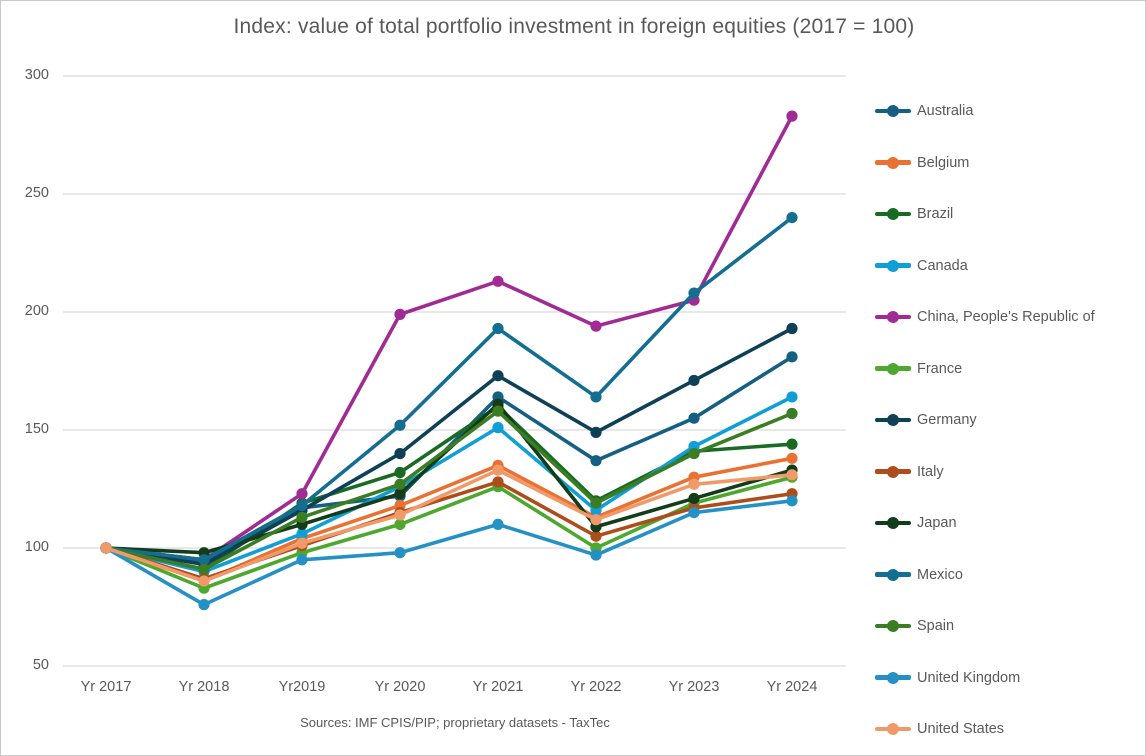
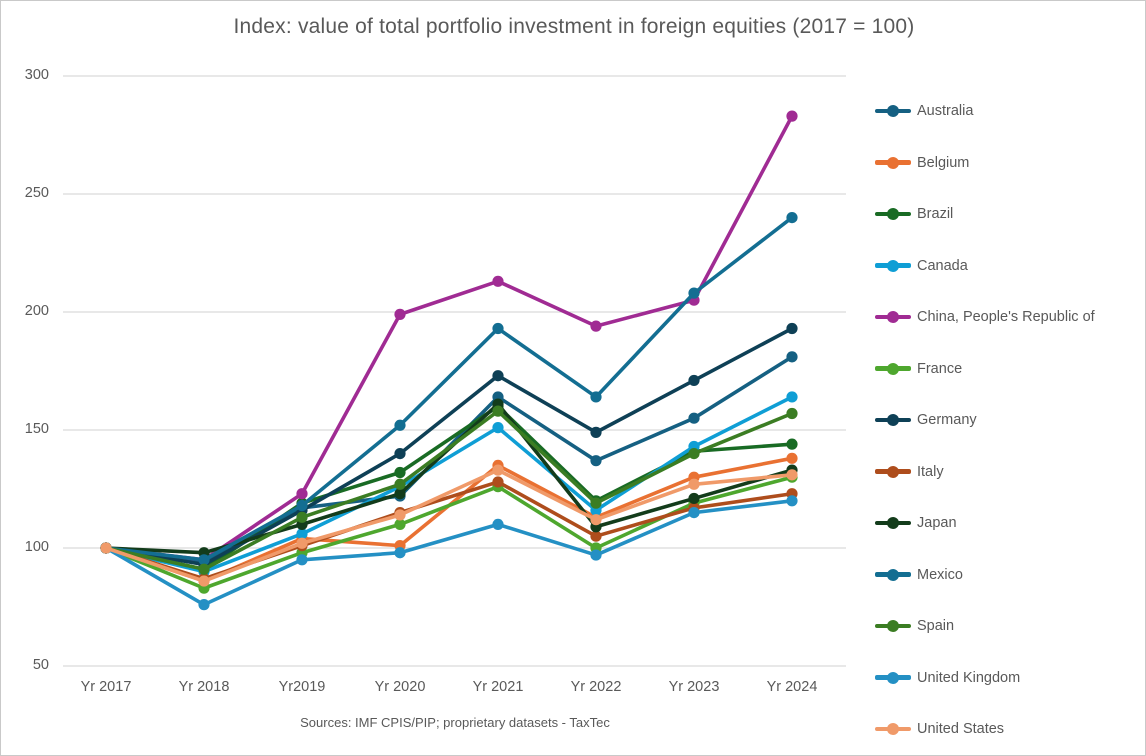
Belgium/Yr 2020: 118 -> 101
